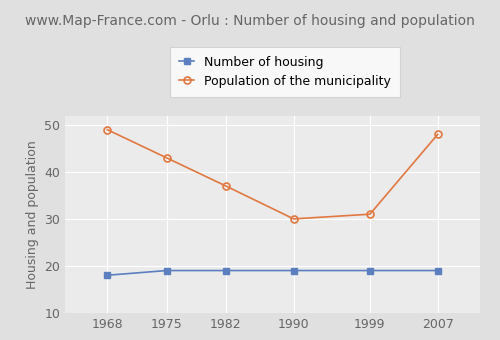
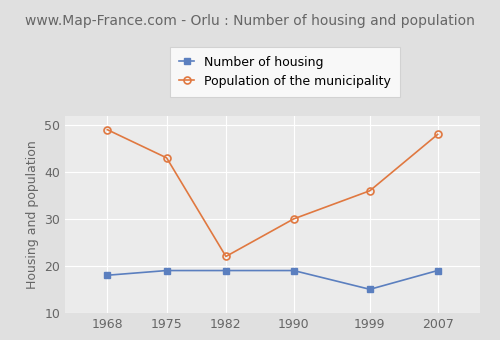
Population of the municipality/1982: 37 -> 22
Number of housing/1999: 19 -> 15
Population of the municipality/1999: 31 -> 36
